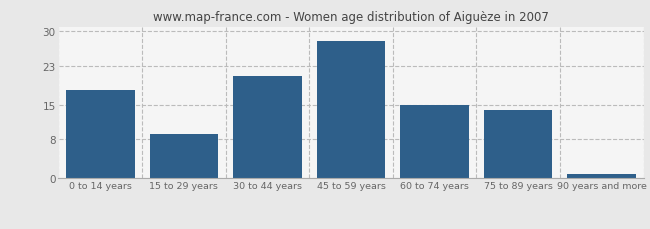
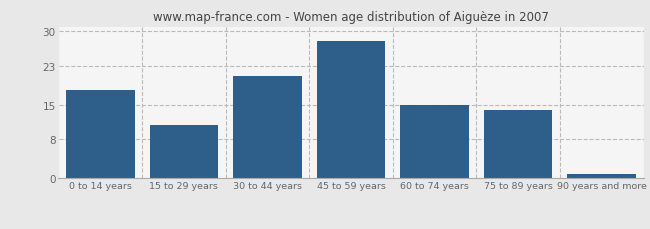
15 to 29 years: 9 -> 11
